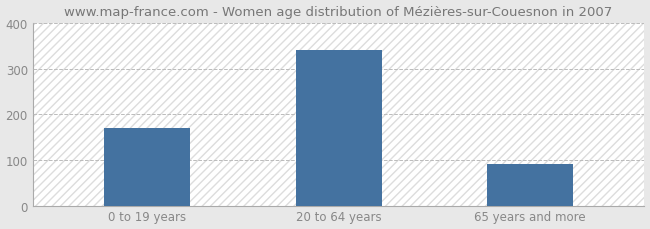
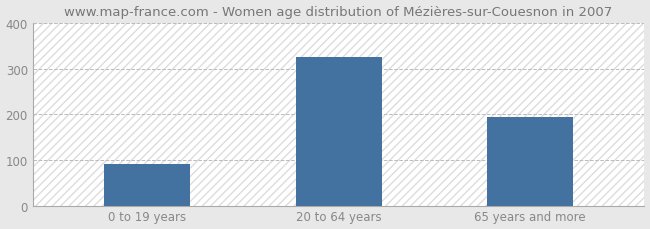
0 to 19 years: 170 -> 90
20 to 64 years: 340 -> 325
65 years and more: 92 -> 195
